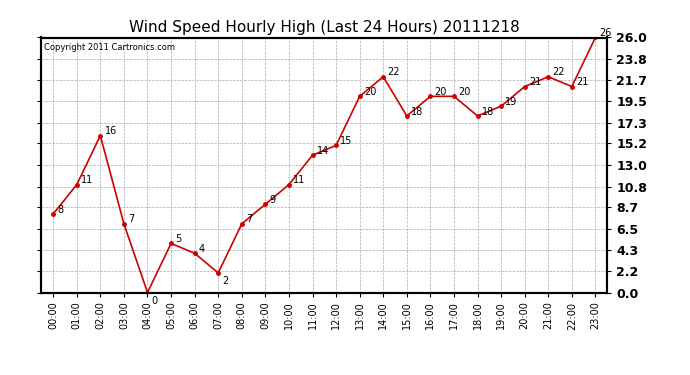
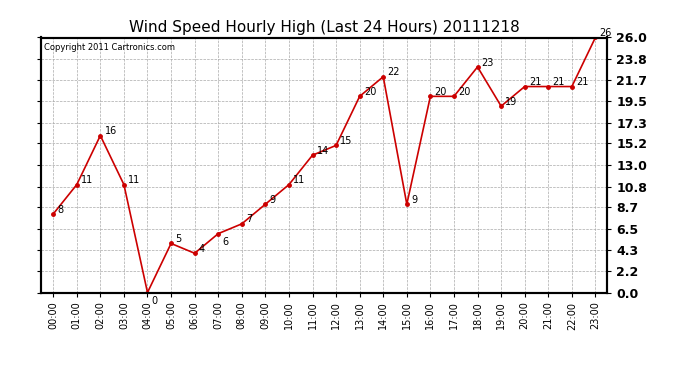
03:00: 7 -> 11
07:00: 2 -> 6
15:00: 18 -> 9
18:00: 18 -> 23
21:00: 22 -> 21
